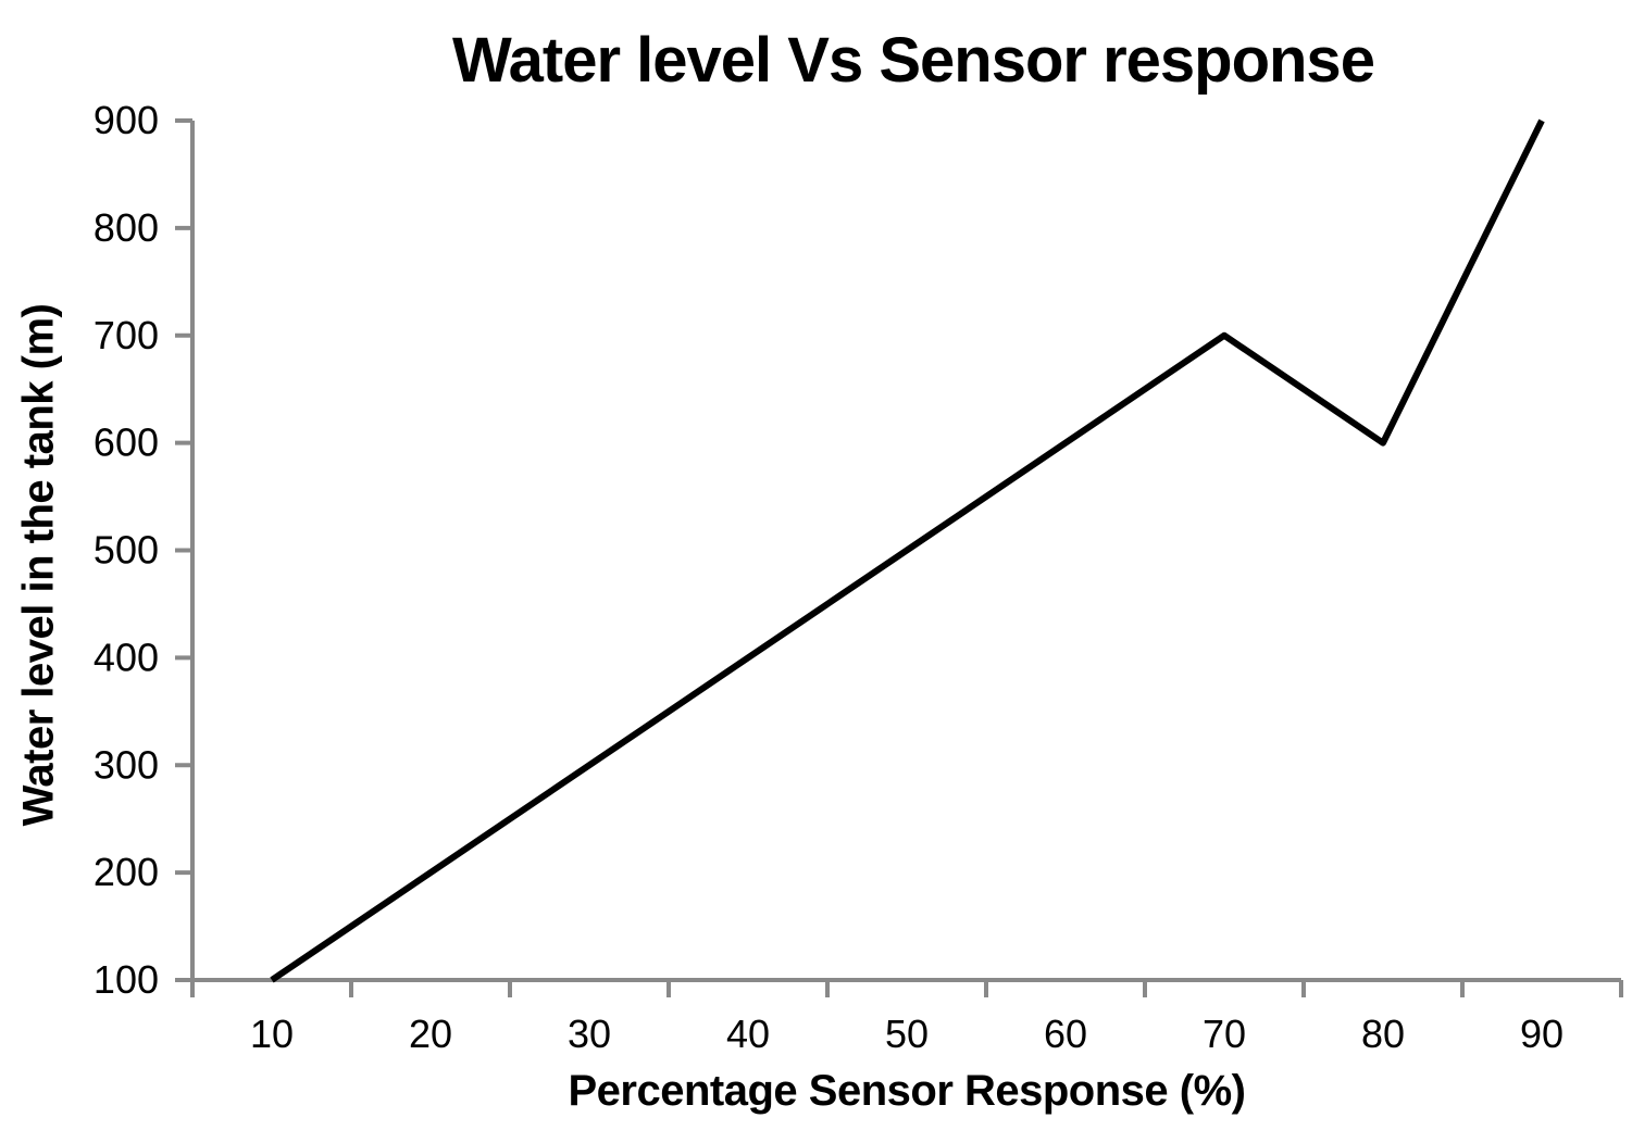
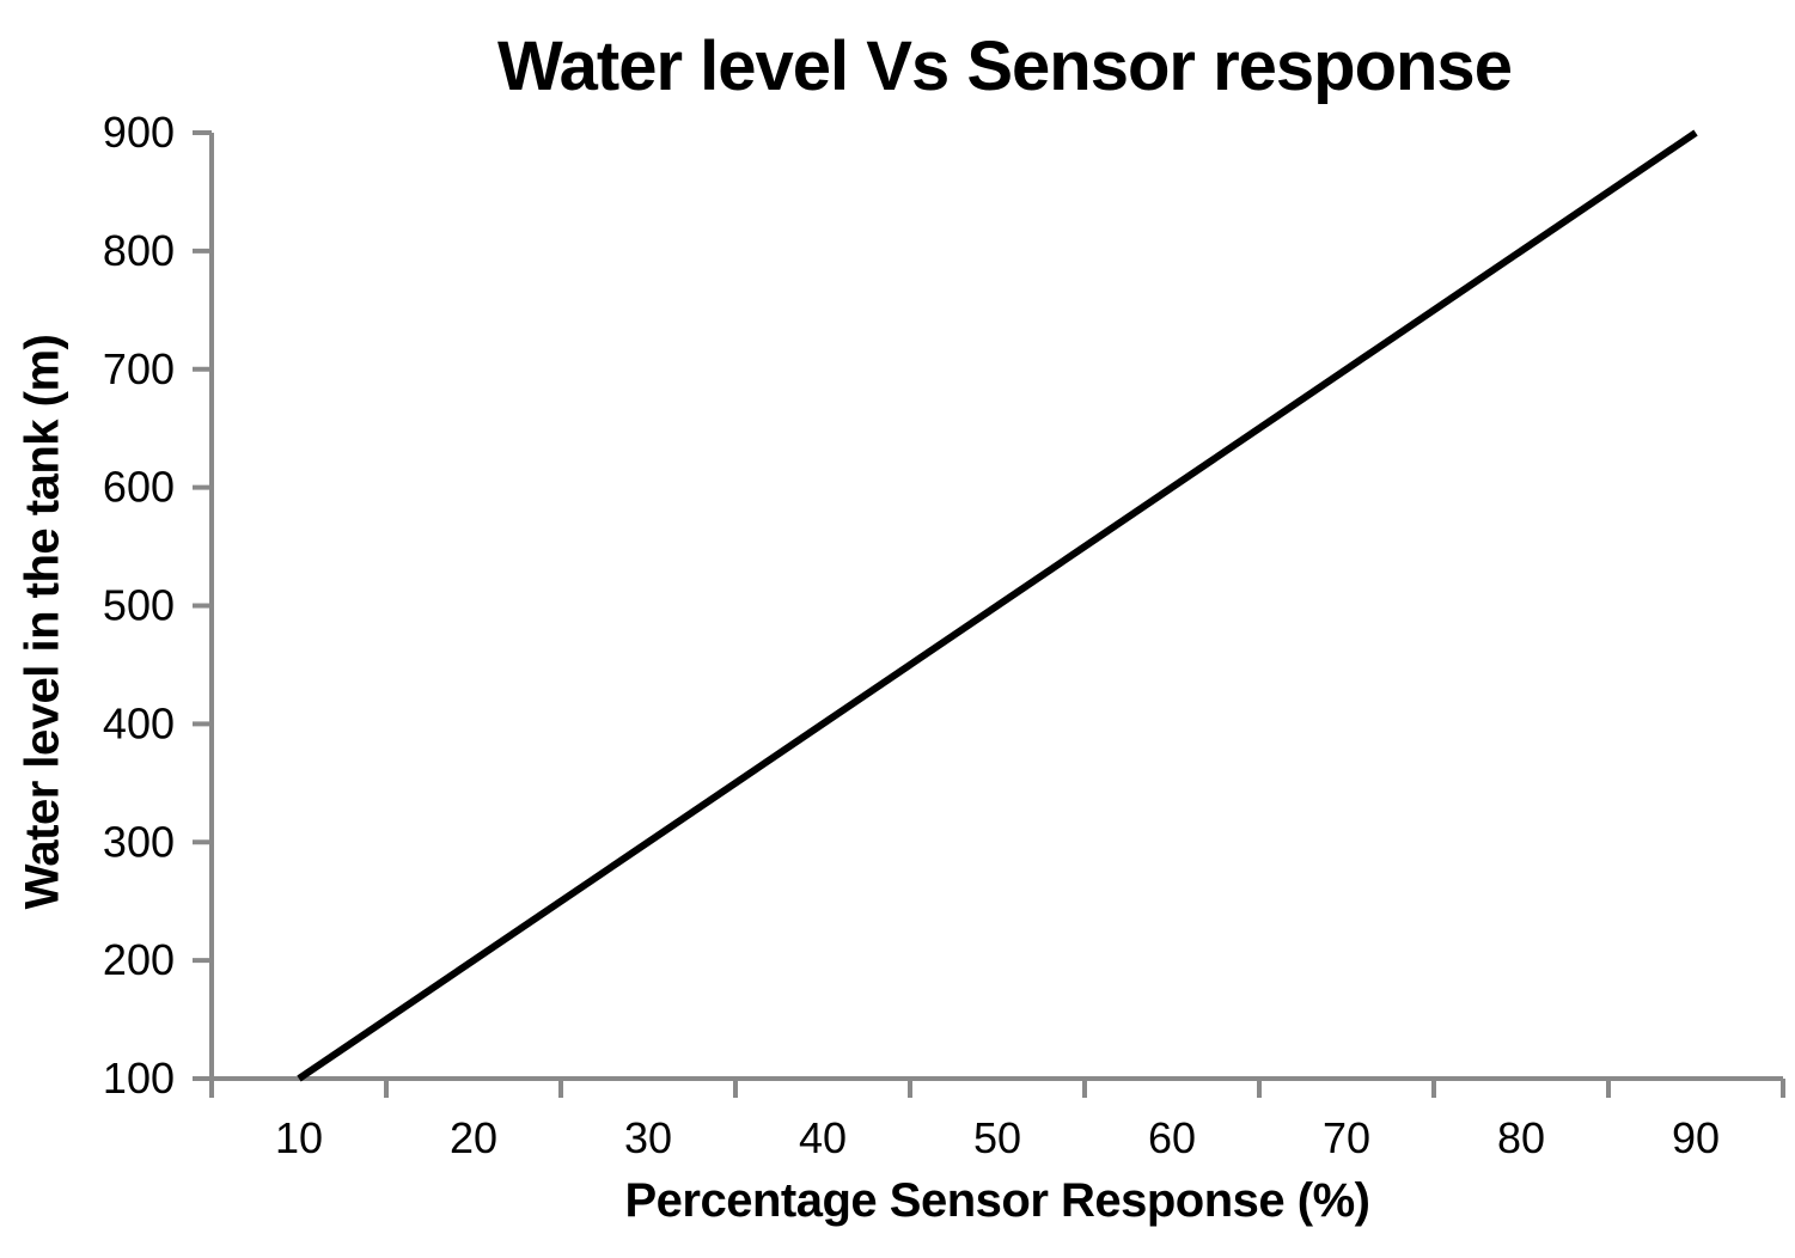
80: 600 -> 800
